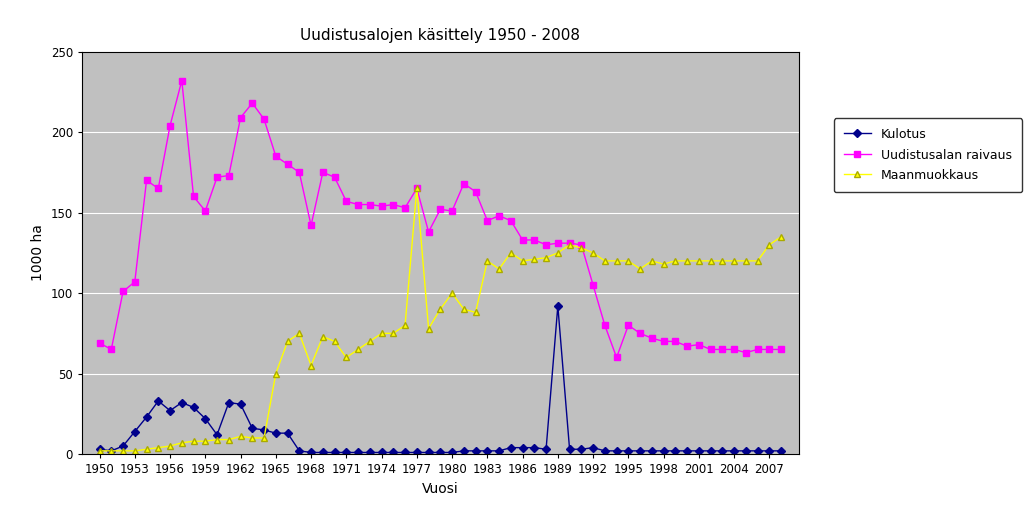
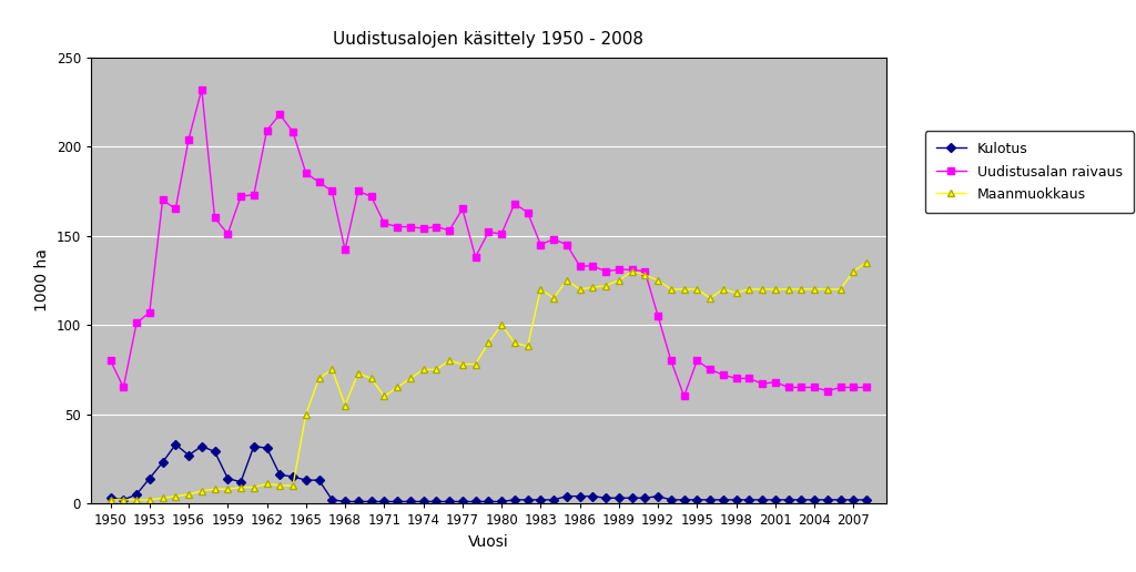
Uudistusalan raivaus/1950: 69 -> 80
Kulotus/1959: 22 -> 14
Maanmuokkaus/1977: 165 -> 78
Kulotus/1989: 92 -> 3
